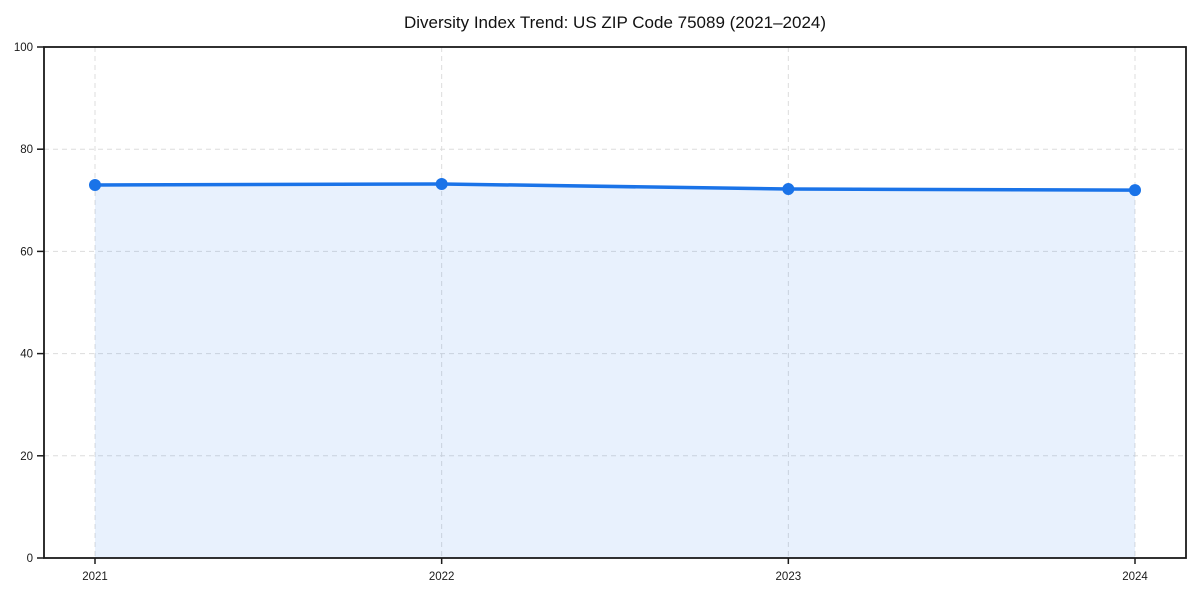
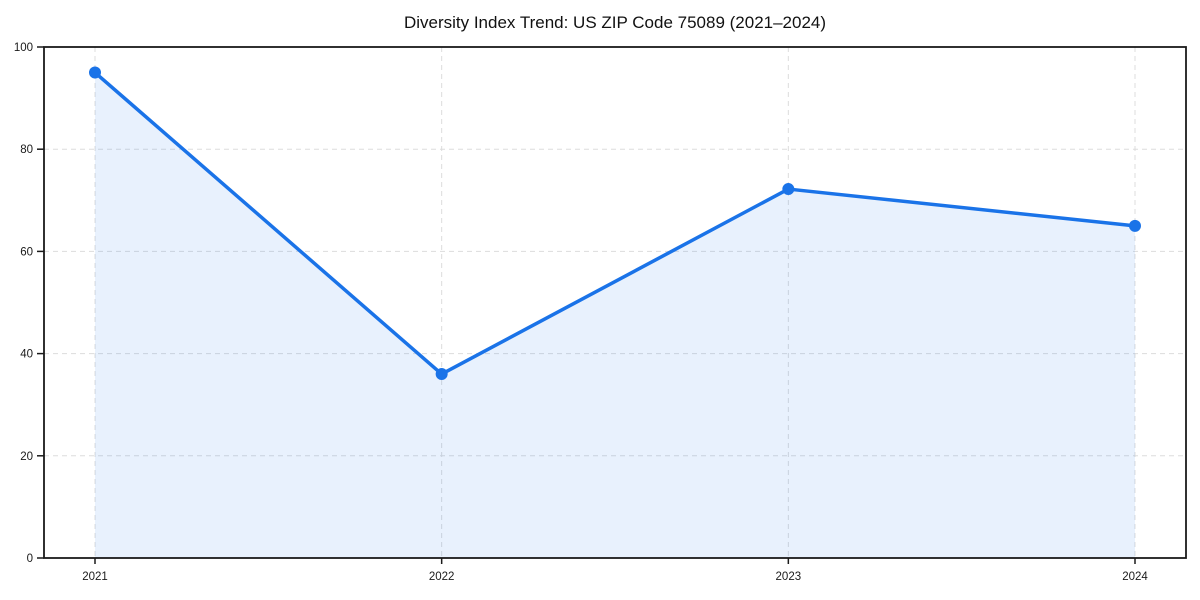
2021: 73 -> 95
2022: 73 -> 36
2024: 72 -> 65
